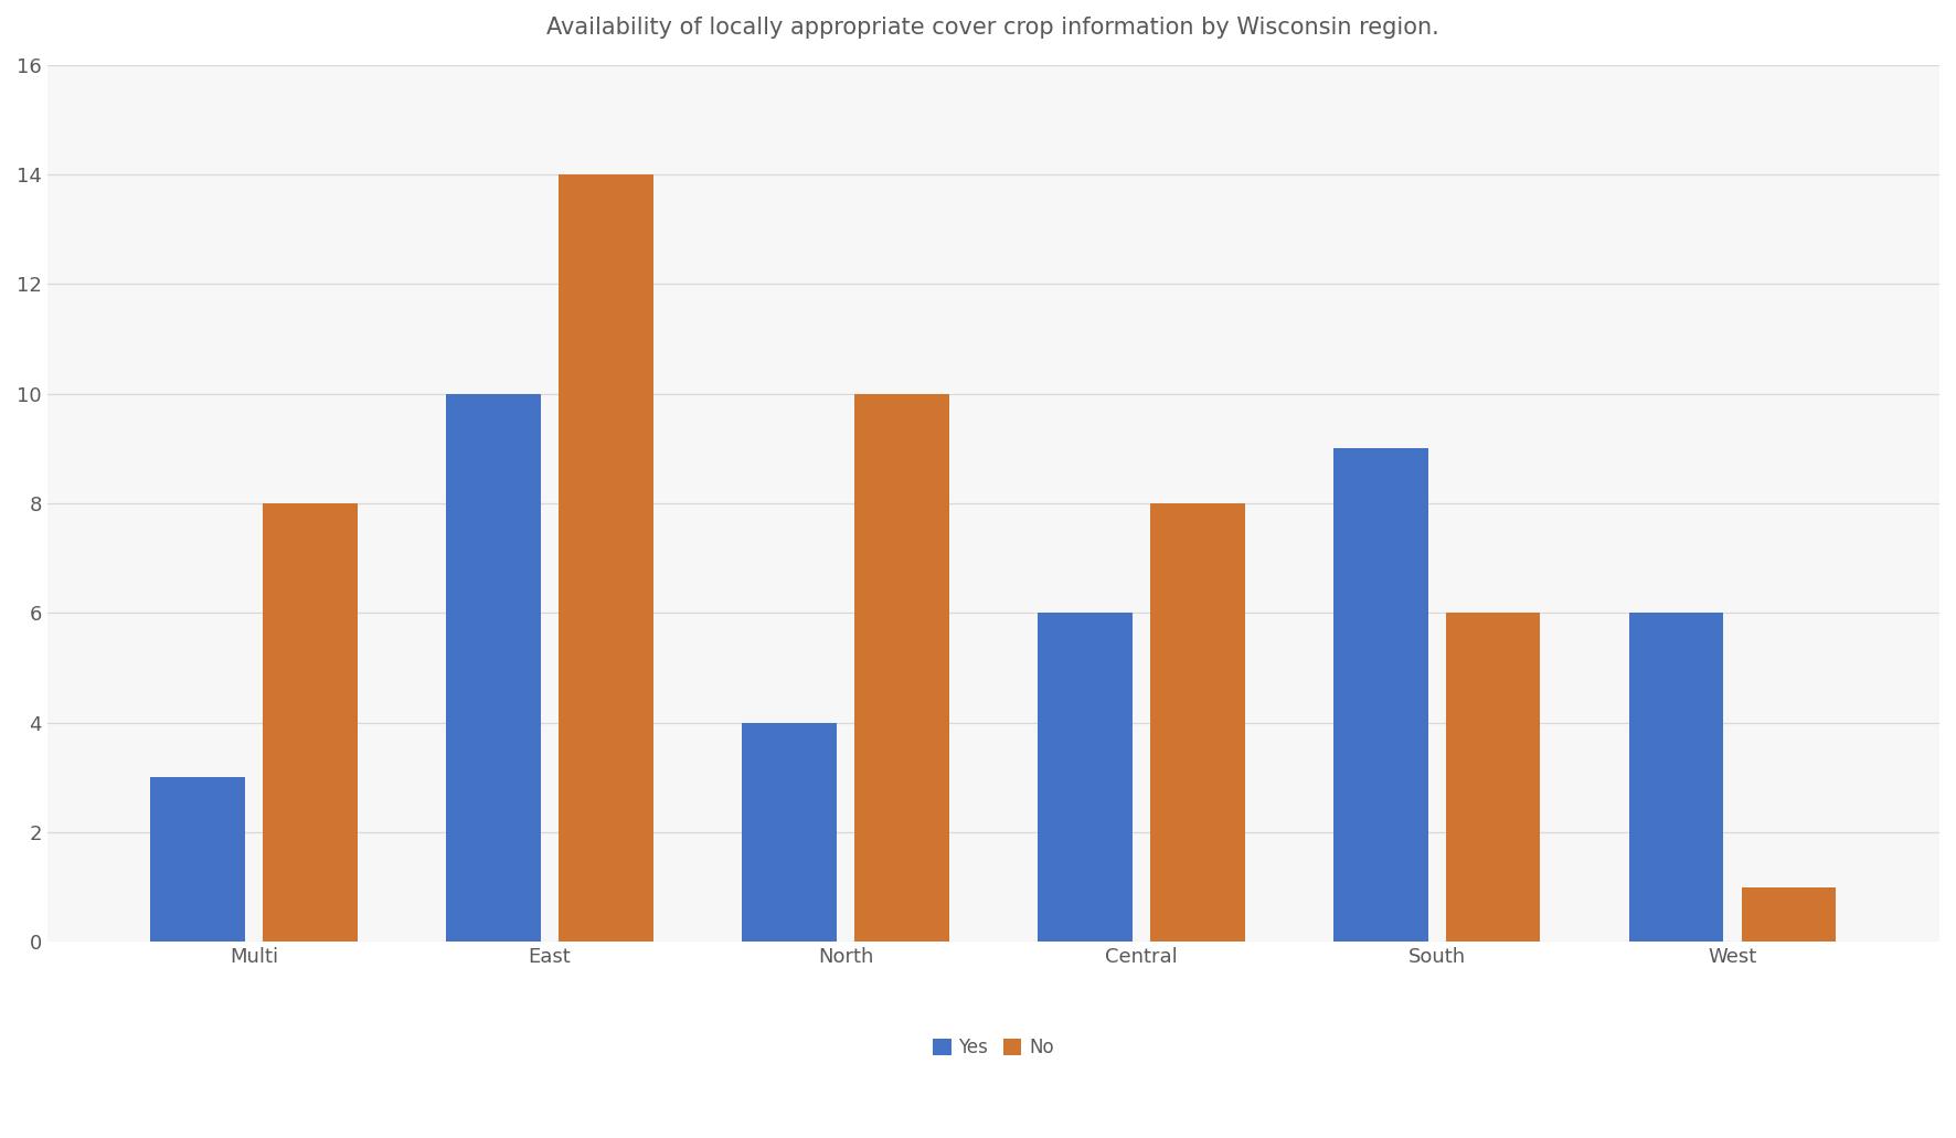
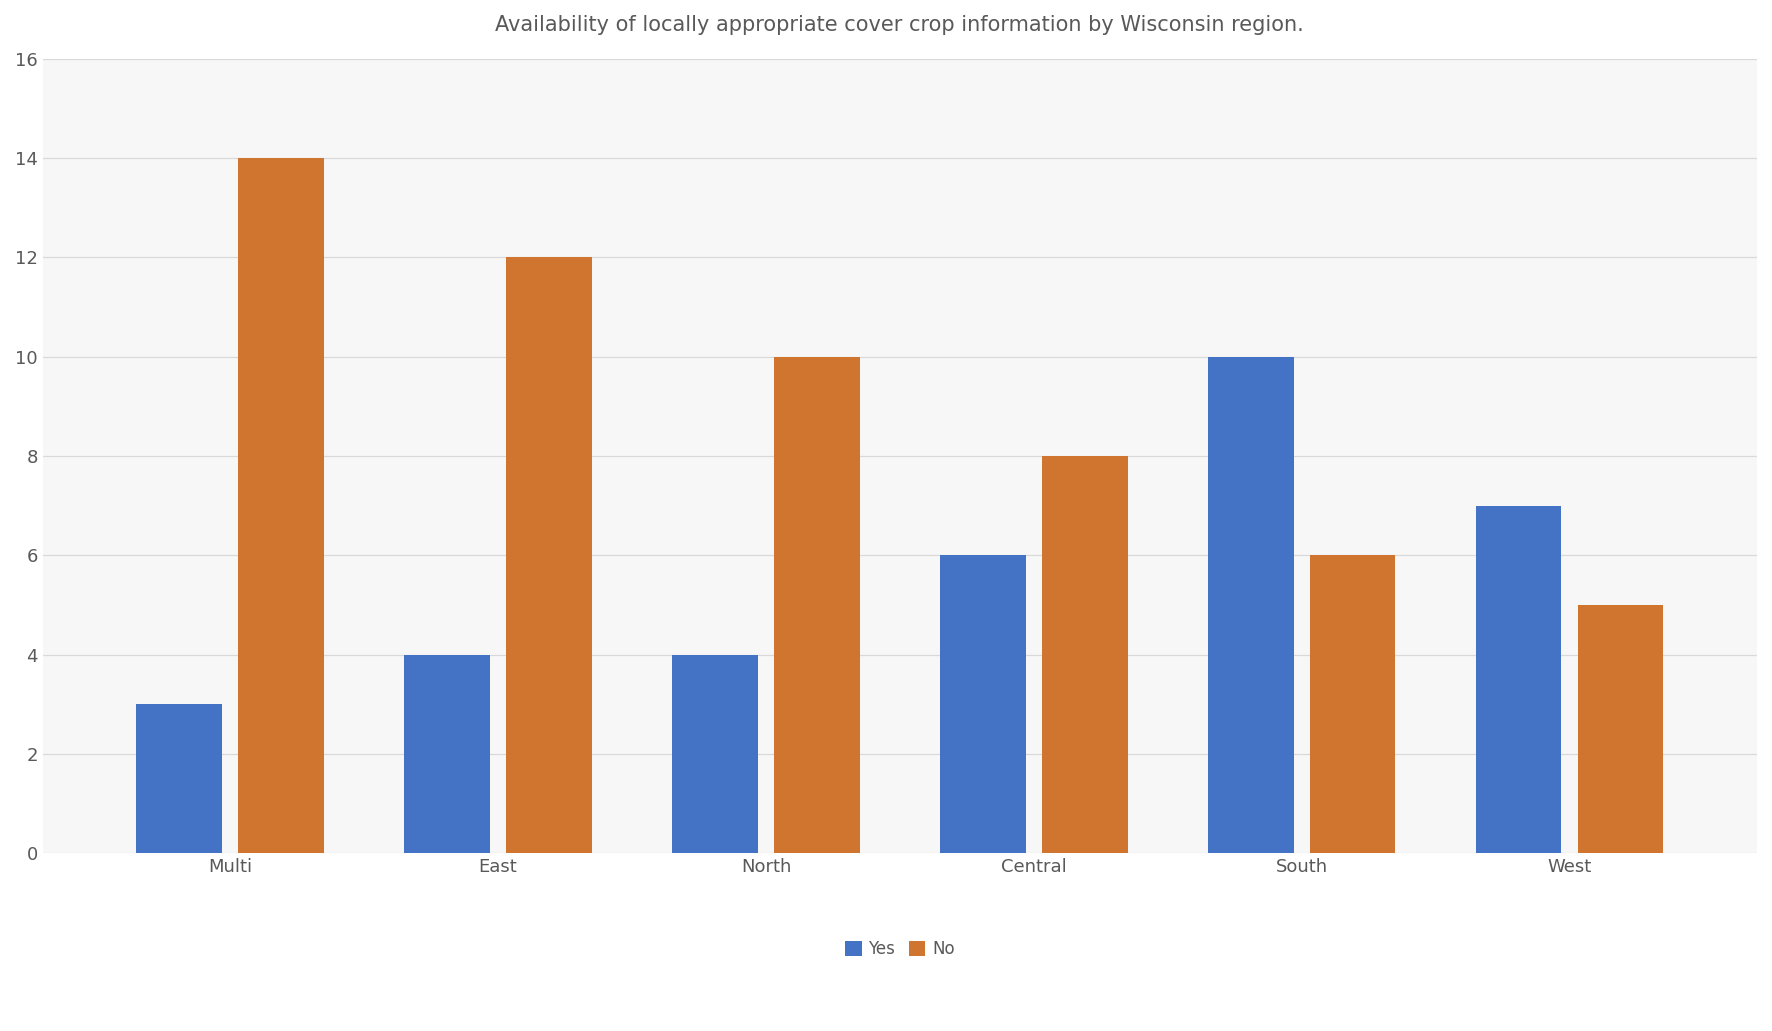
No/Multi: 8 -> 14
Yes/East: 10 -> 4
No/East: 14 -> 12
Yes/South: 9 -> 10
Yes/West: 6 -> 7
No/West: 1 -> 5
